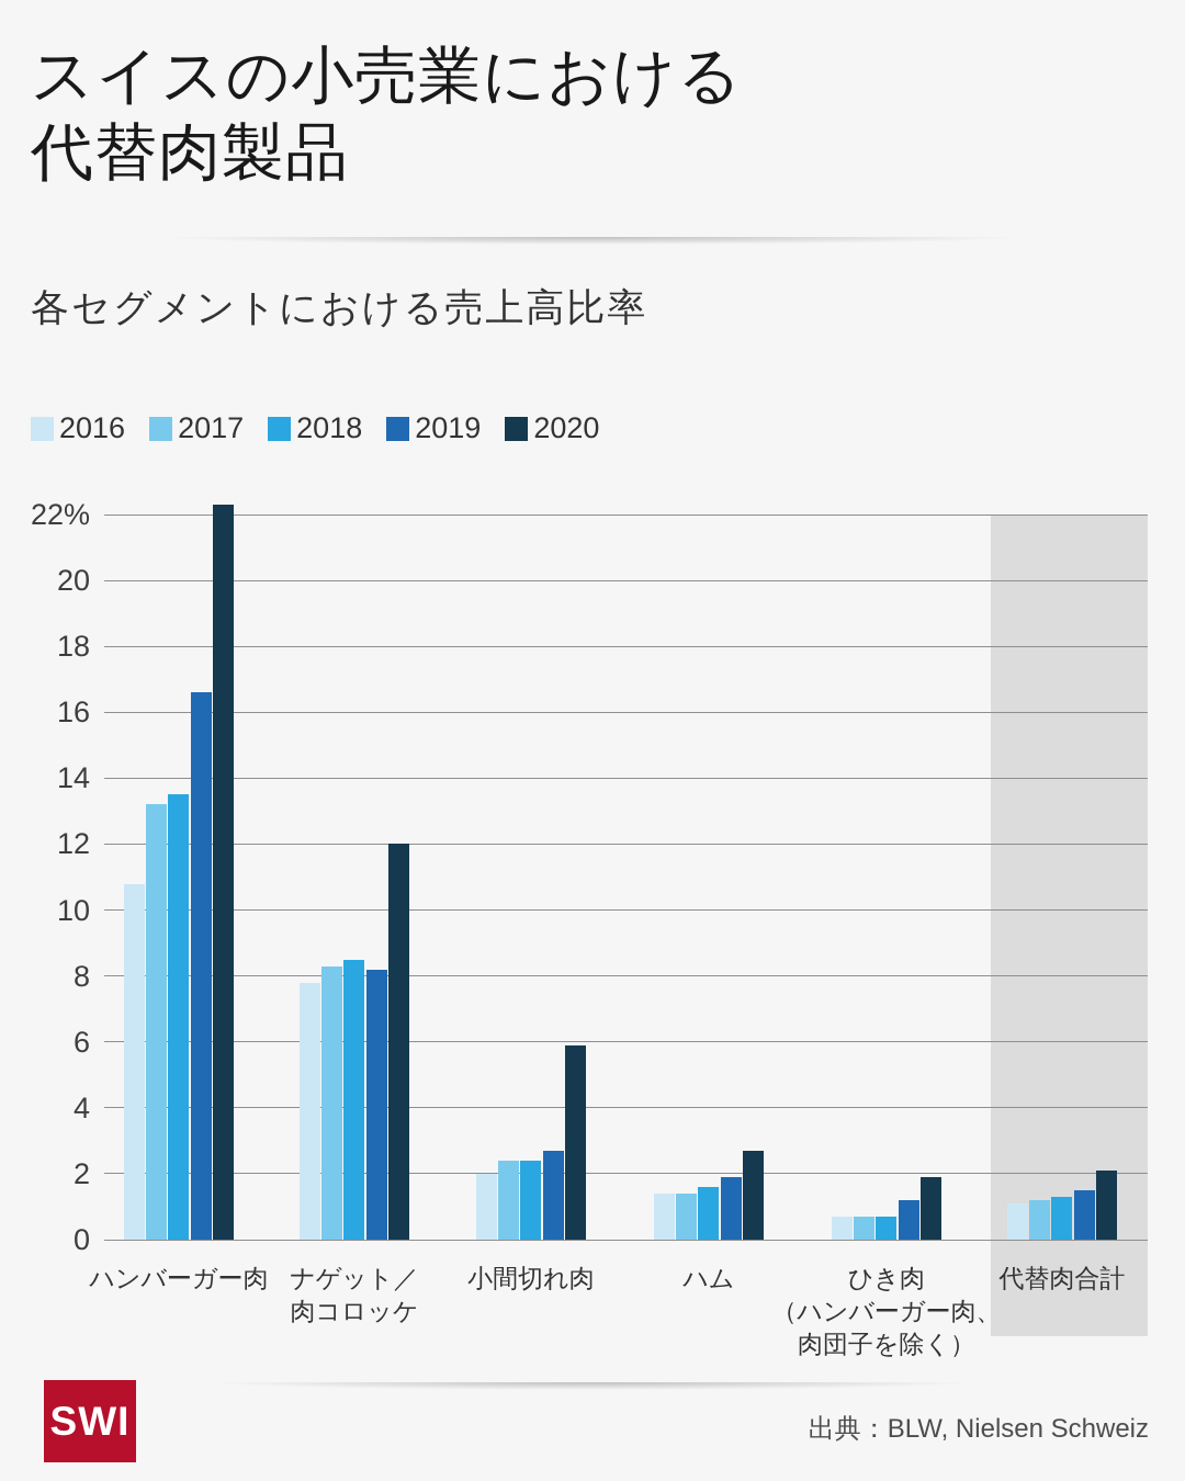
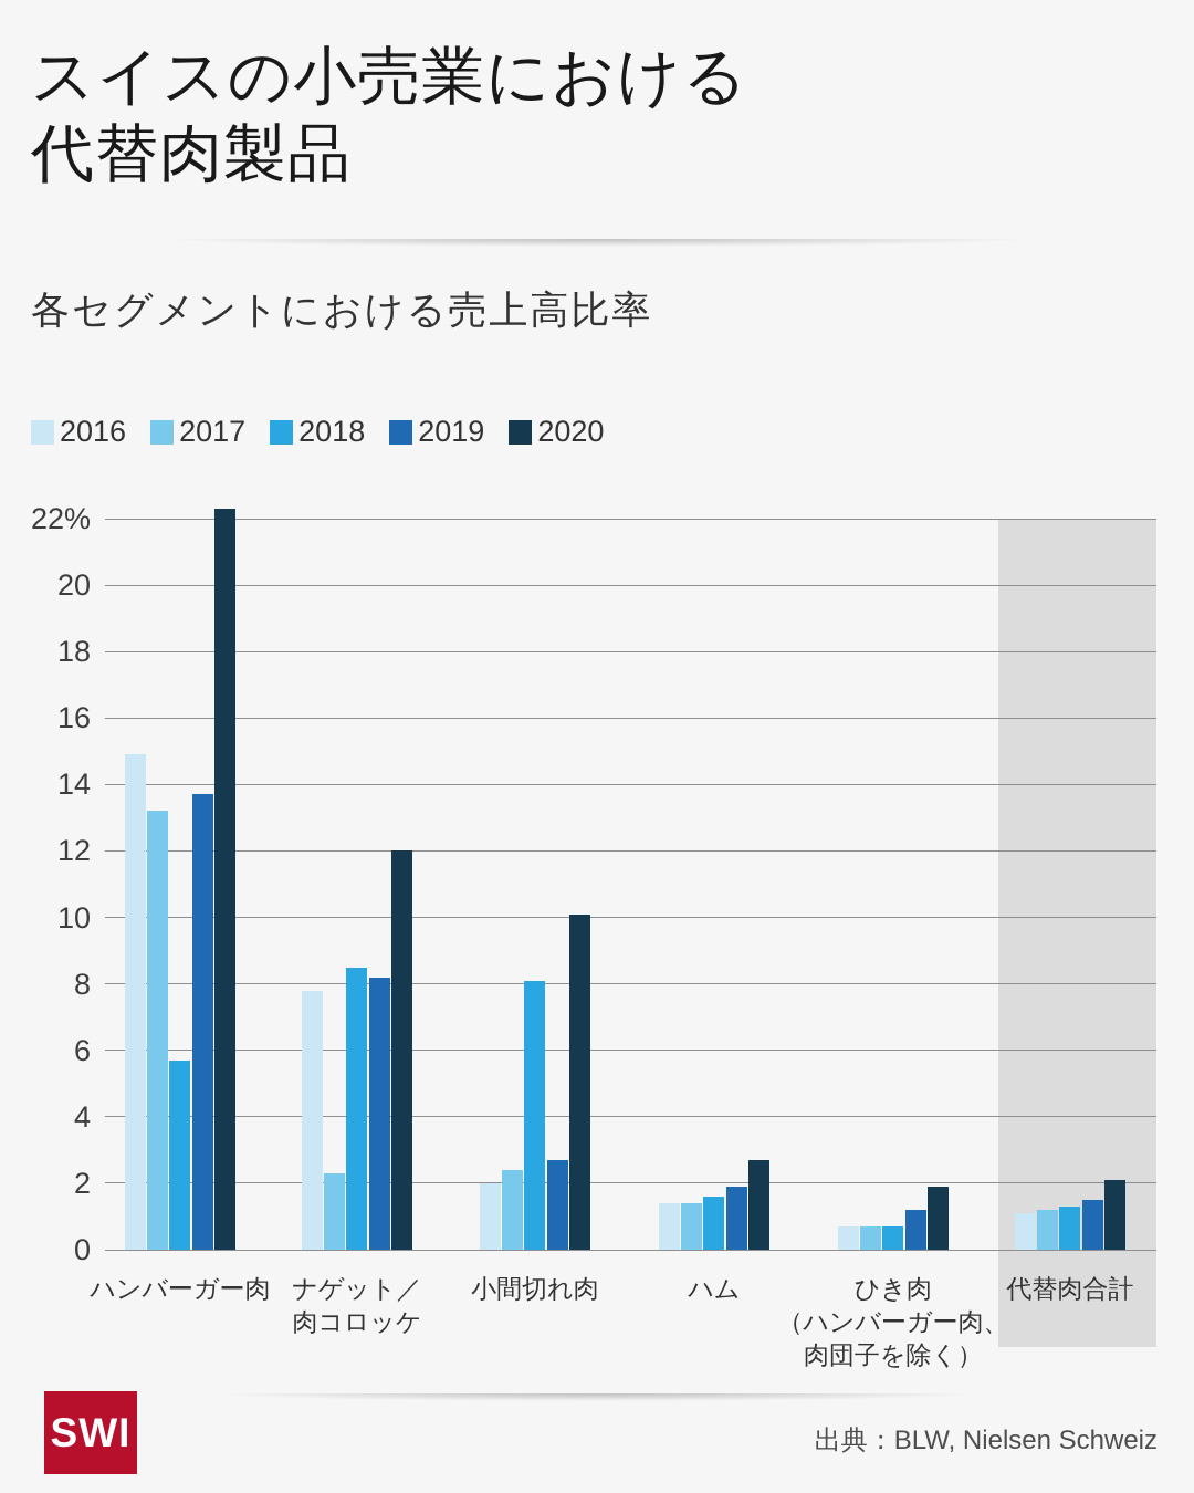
2016/ハンバーガー肉: 10.8% -> 14.9%
2018/ハンバーガー肉: 13.5% -> 5.7%
2019/ハンバーガー肉: 16.6% -> 13.7%
2017/ナゲット／肉コロッケ: 8.3% -> 2.3%
2018/小間切れ肉: 2.4% -> 8.1%
2020/小間切れ肉: 5.9% -> 10.1%
